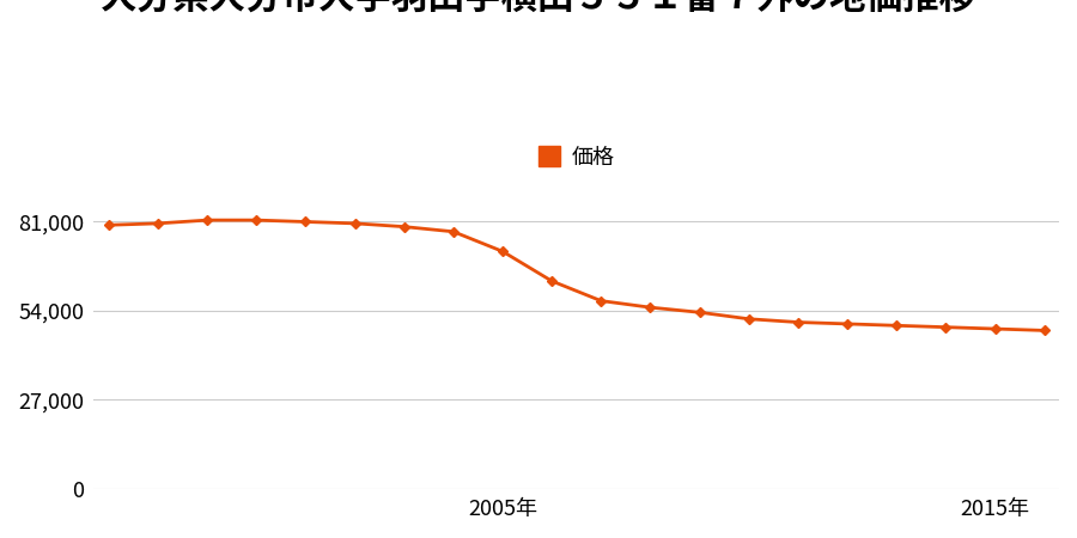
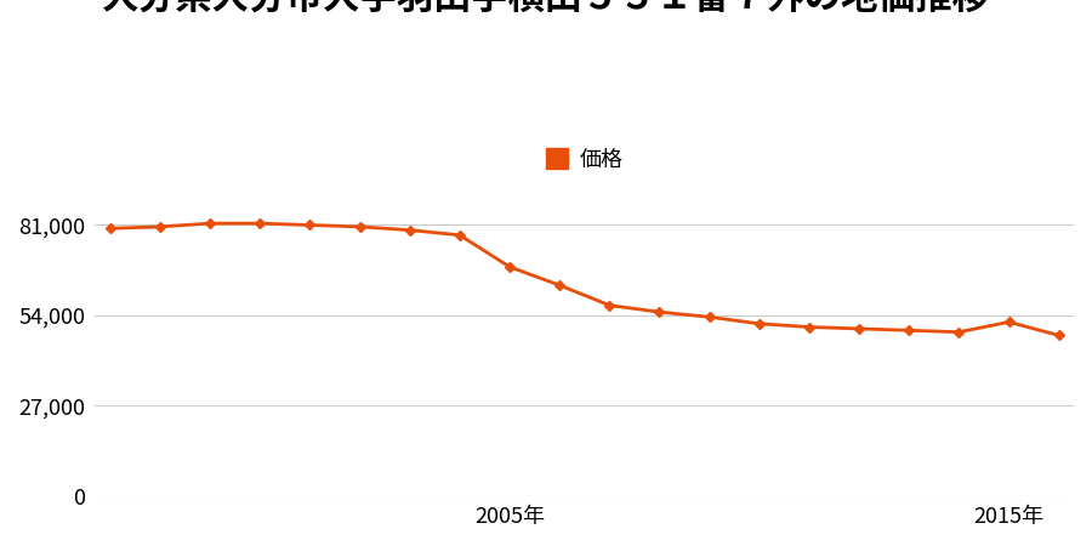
2005年: 72,000 -> 68,500
2015年: 48,500 -> 52,000
